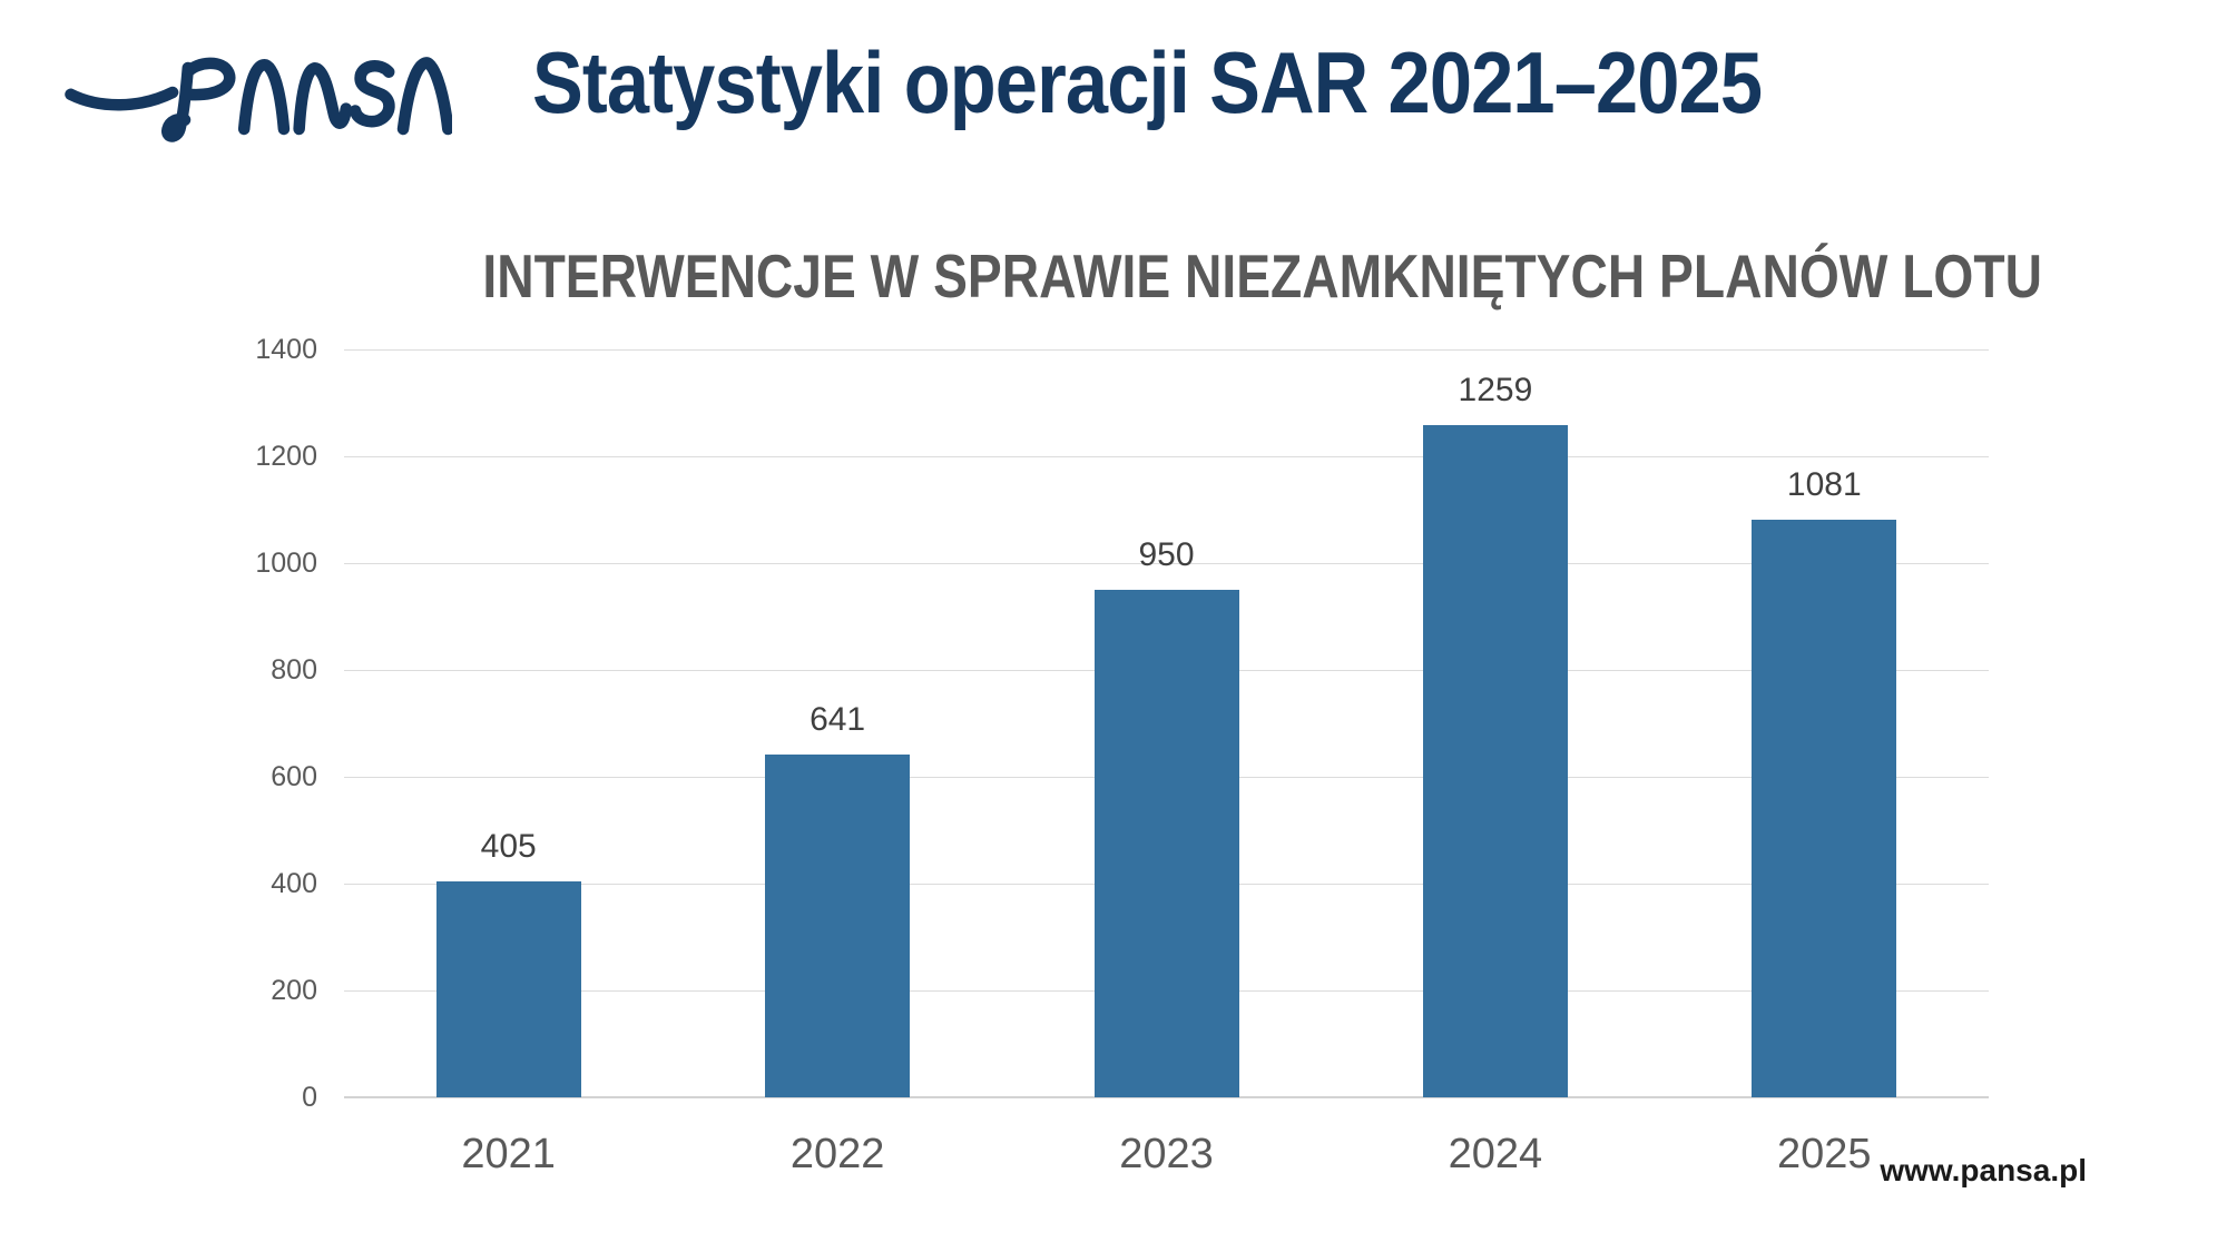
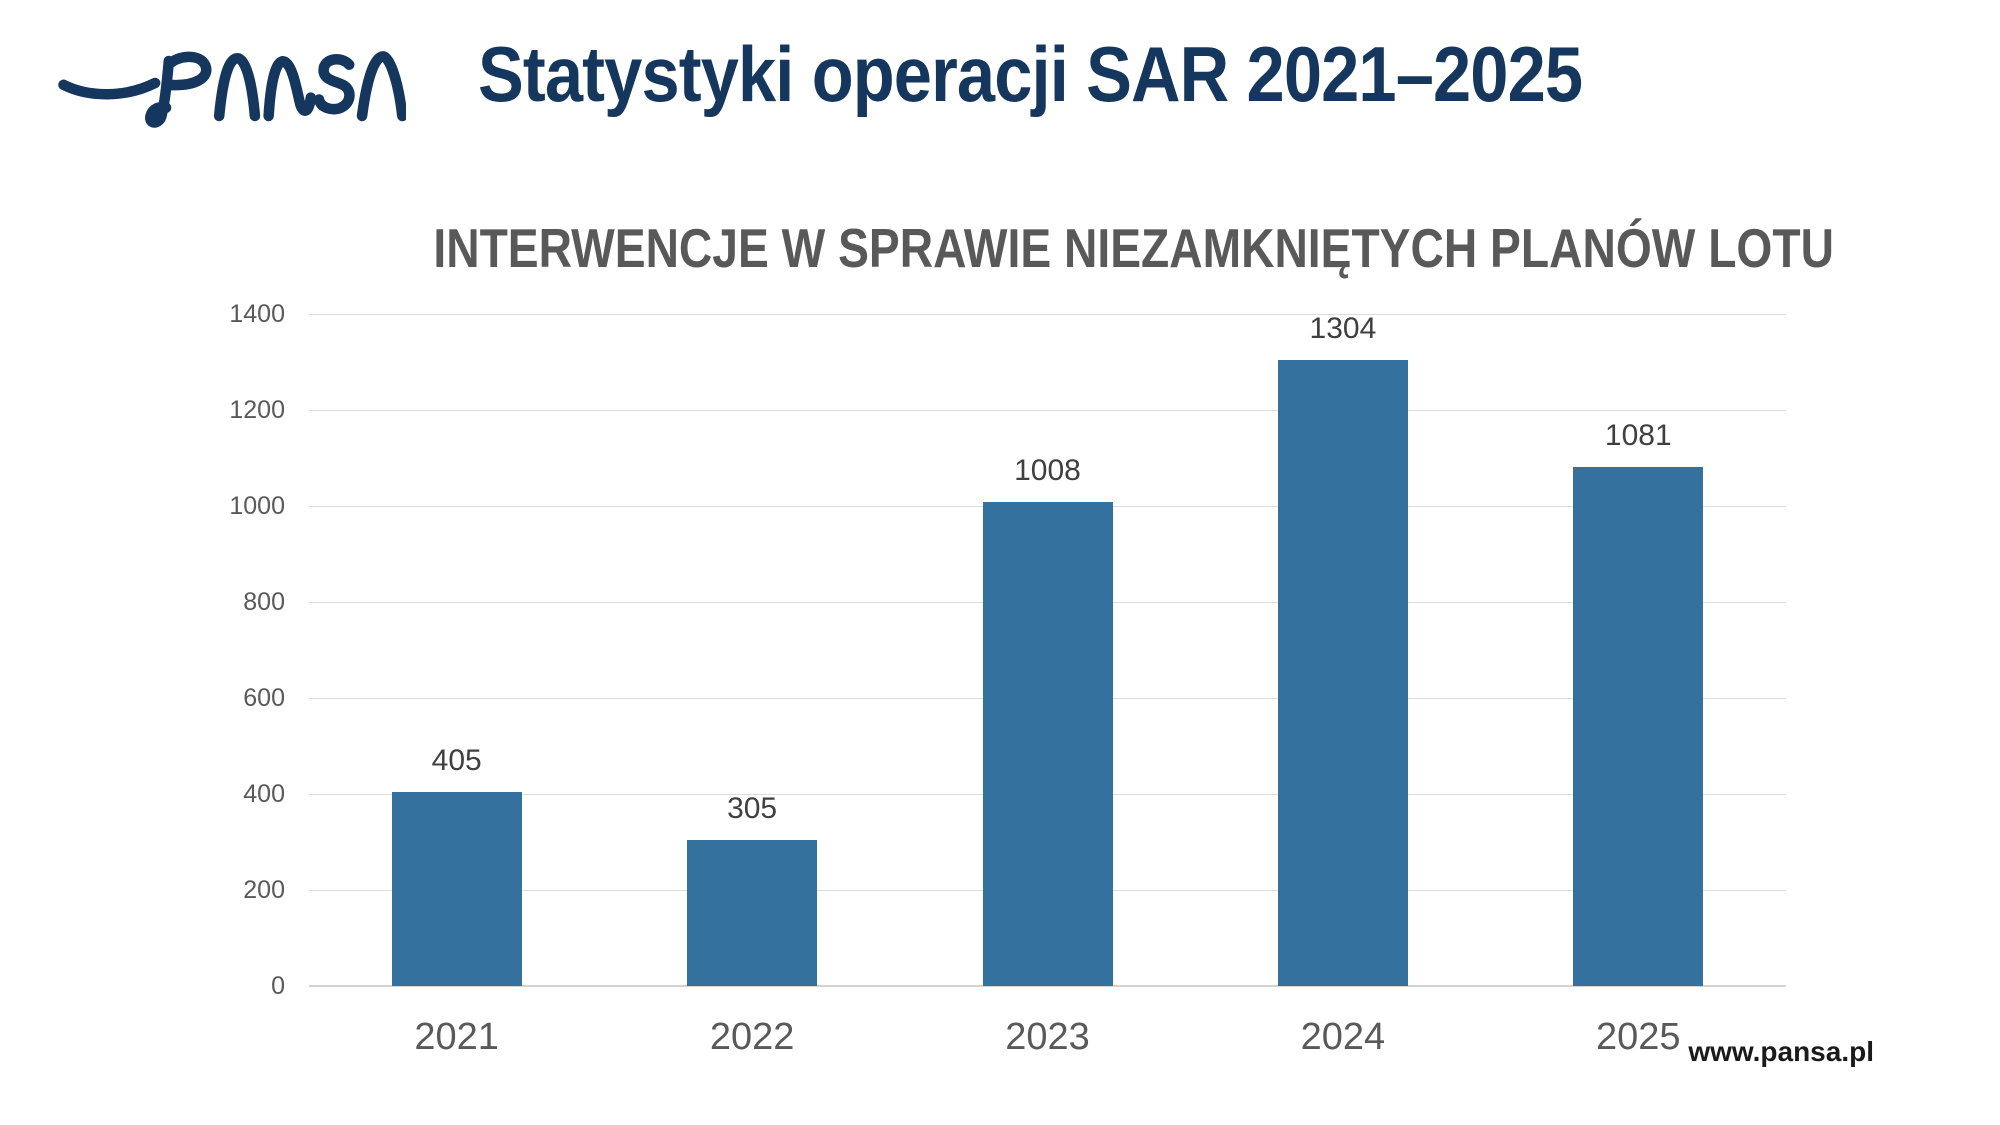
2022: 641 -> 305
2023: 950 -> 1008
2024: 1259 -> 1304
